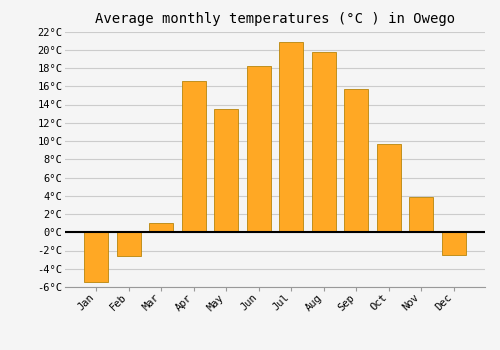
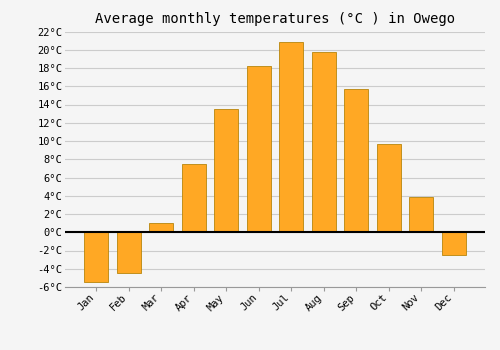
Feb: -2.6°C -> -4.5°C
Apr: 16.6°C -> 7.5°C
